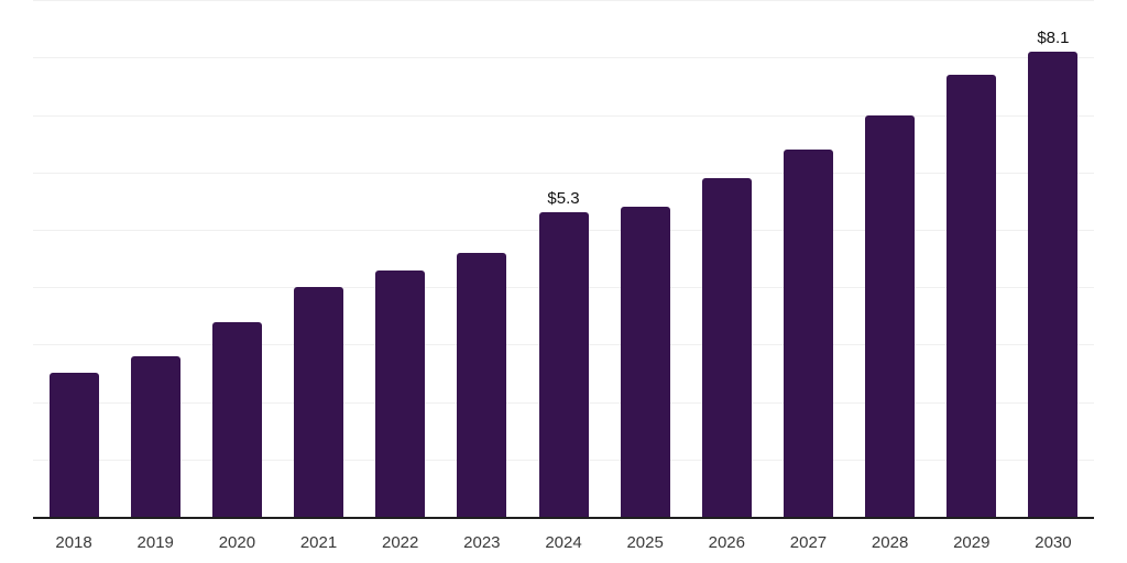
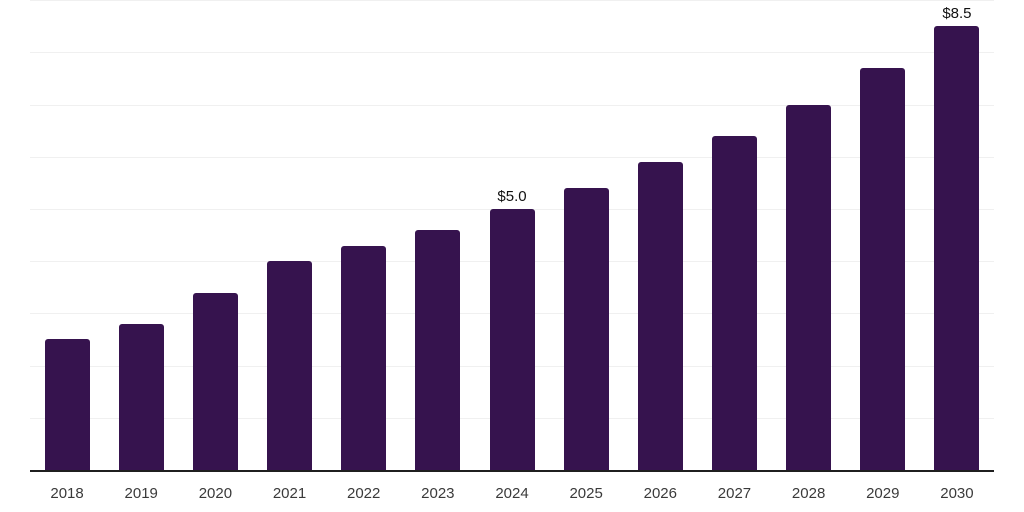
2024: $5.3 -> $5.0
2030: $8.1 -> $8.5
